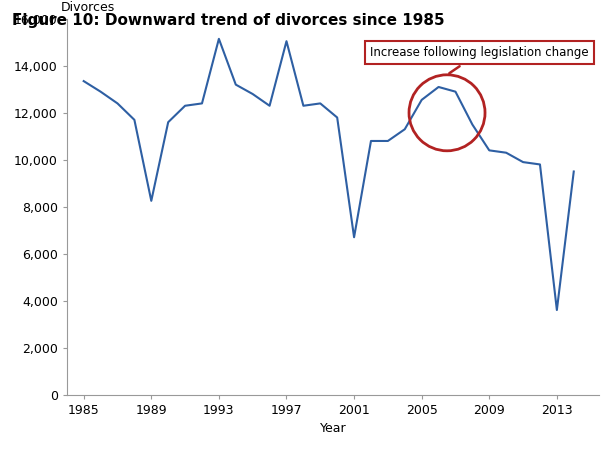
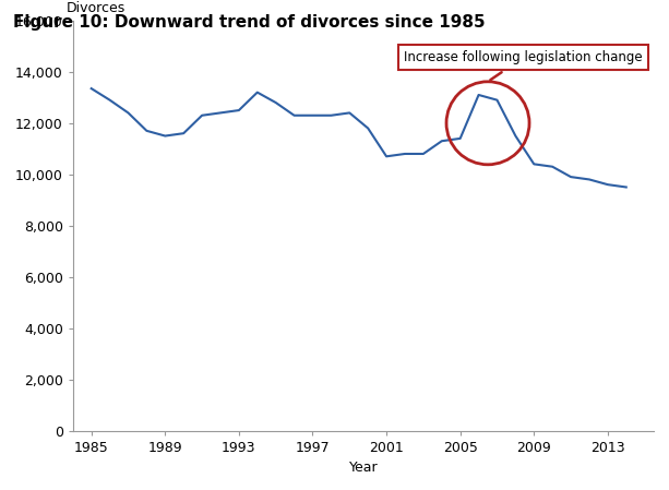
1989: 8,250 -> 11,500
1993: 15,150 -> 12,500
1997: 15,050 -> 12,300
2001: 6,700 -> 10,700
2005: 12,550 -> 11,400
2013: 3,600 -> 9,600
